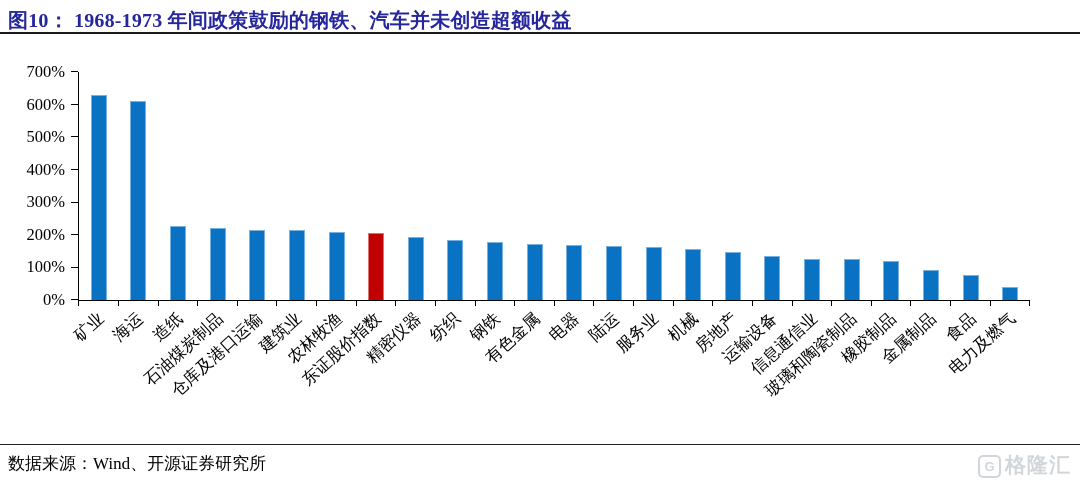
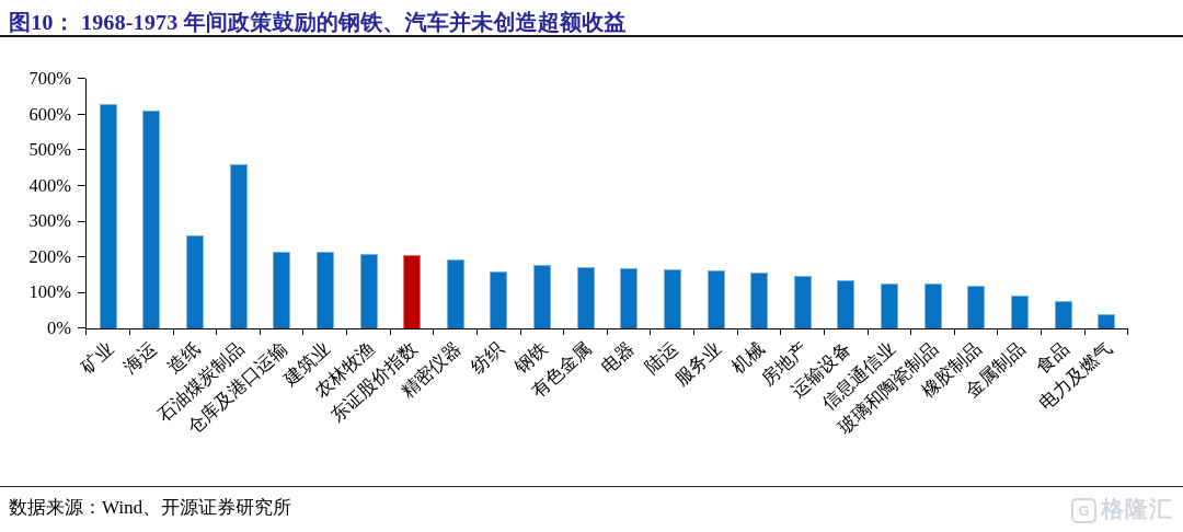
造纸: 230% -> 260%
石油煤炭制品: 220% -> 460%
纺织: 180% -> 160%
